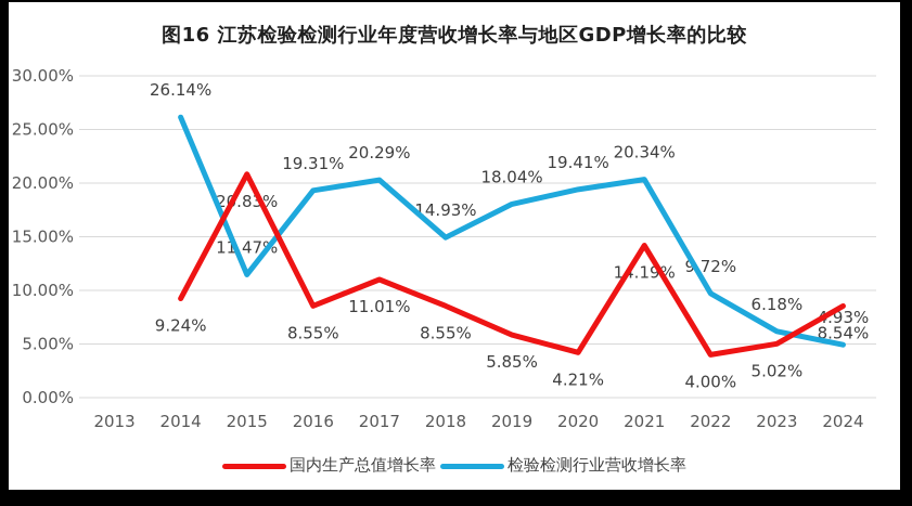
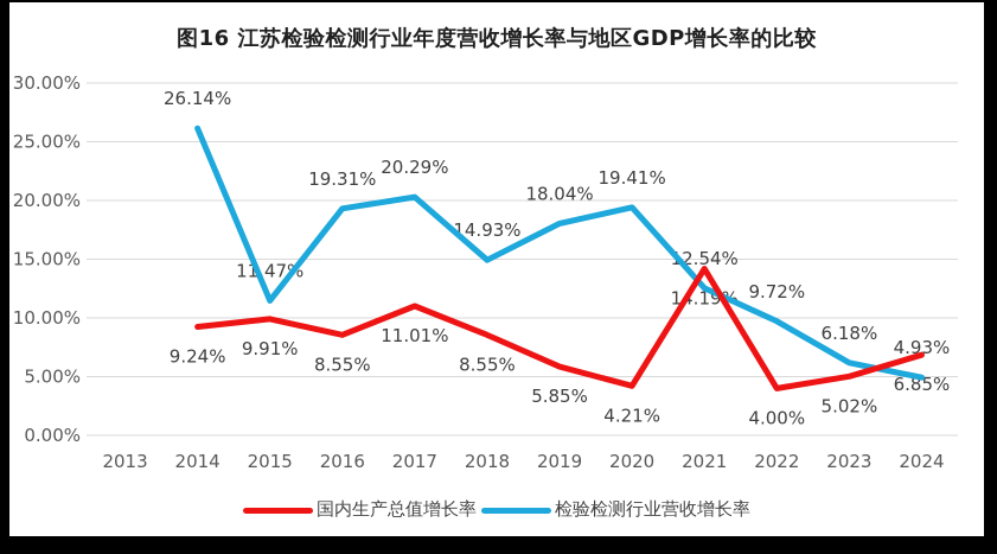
国内生产总值增长率/2015: 20.83% -> 9.91%
检验检测行业营收增长率/2021: 20.34% -> 12.54%
国内生产总值增长率/2024: 8.54% -> 6.85%
